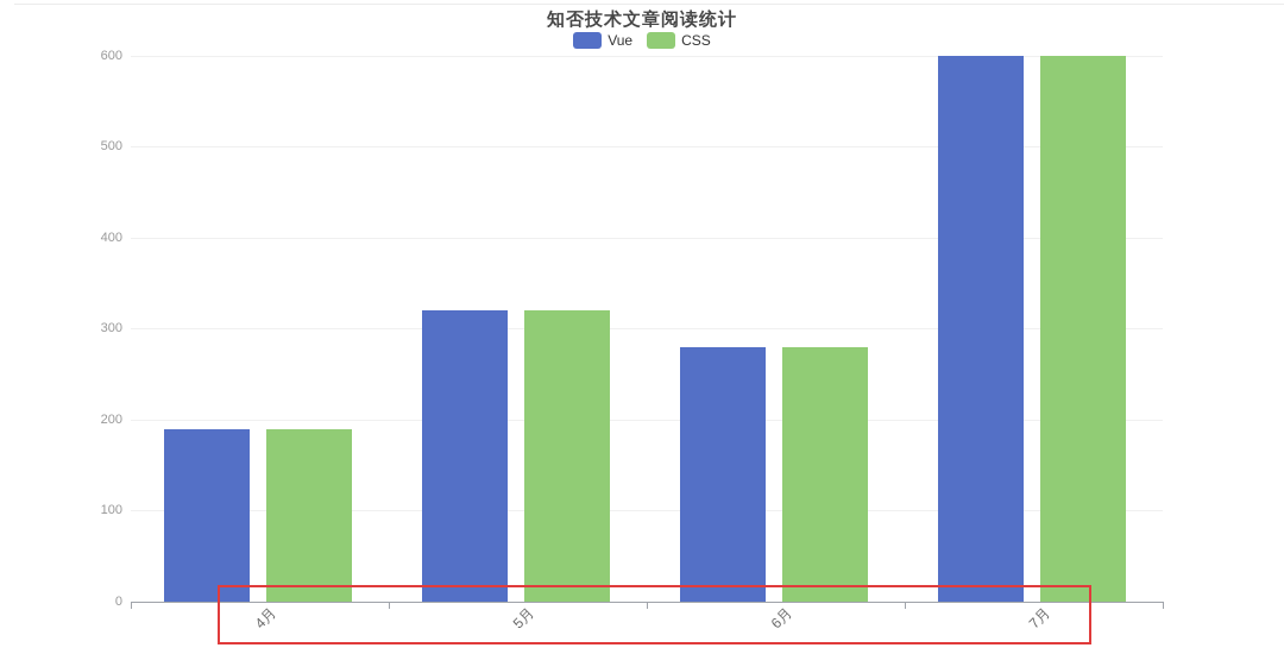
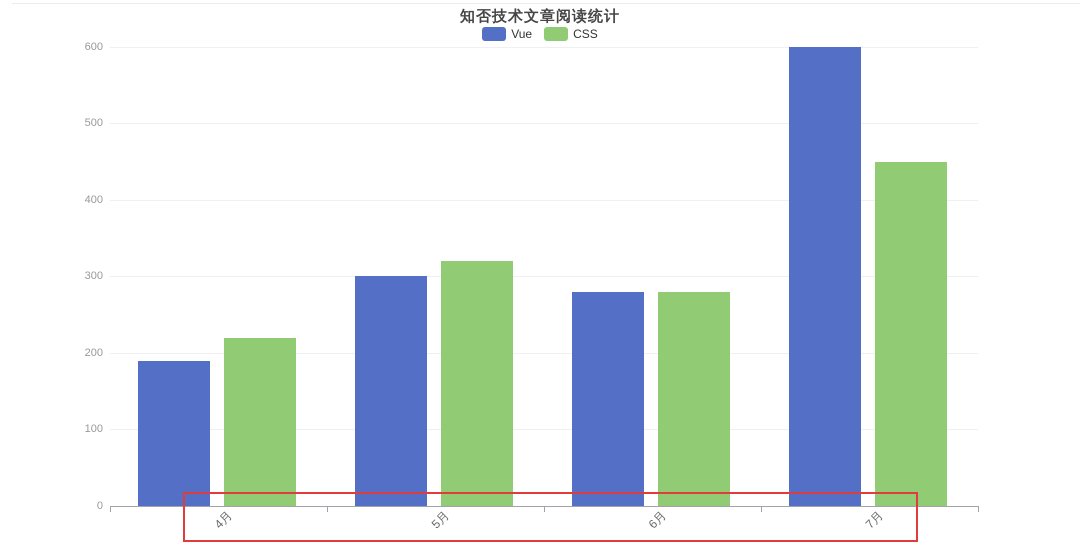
CSS/4月: 190 -> 220
Vue/5月: 320 -> 300
CSS/7月: 600 -> 450
